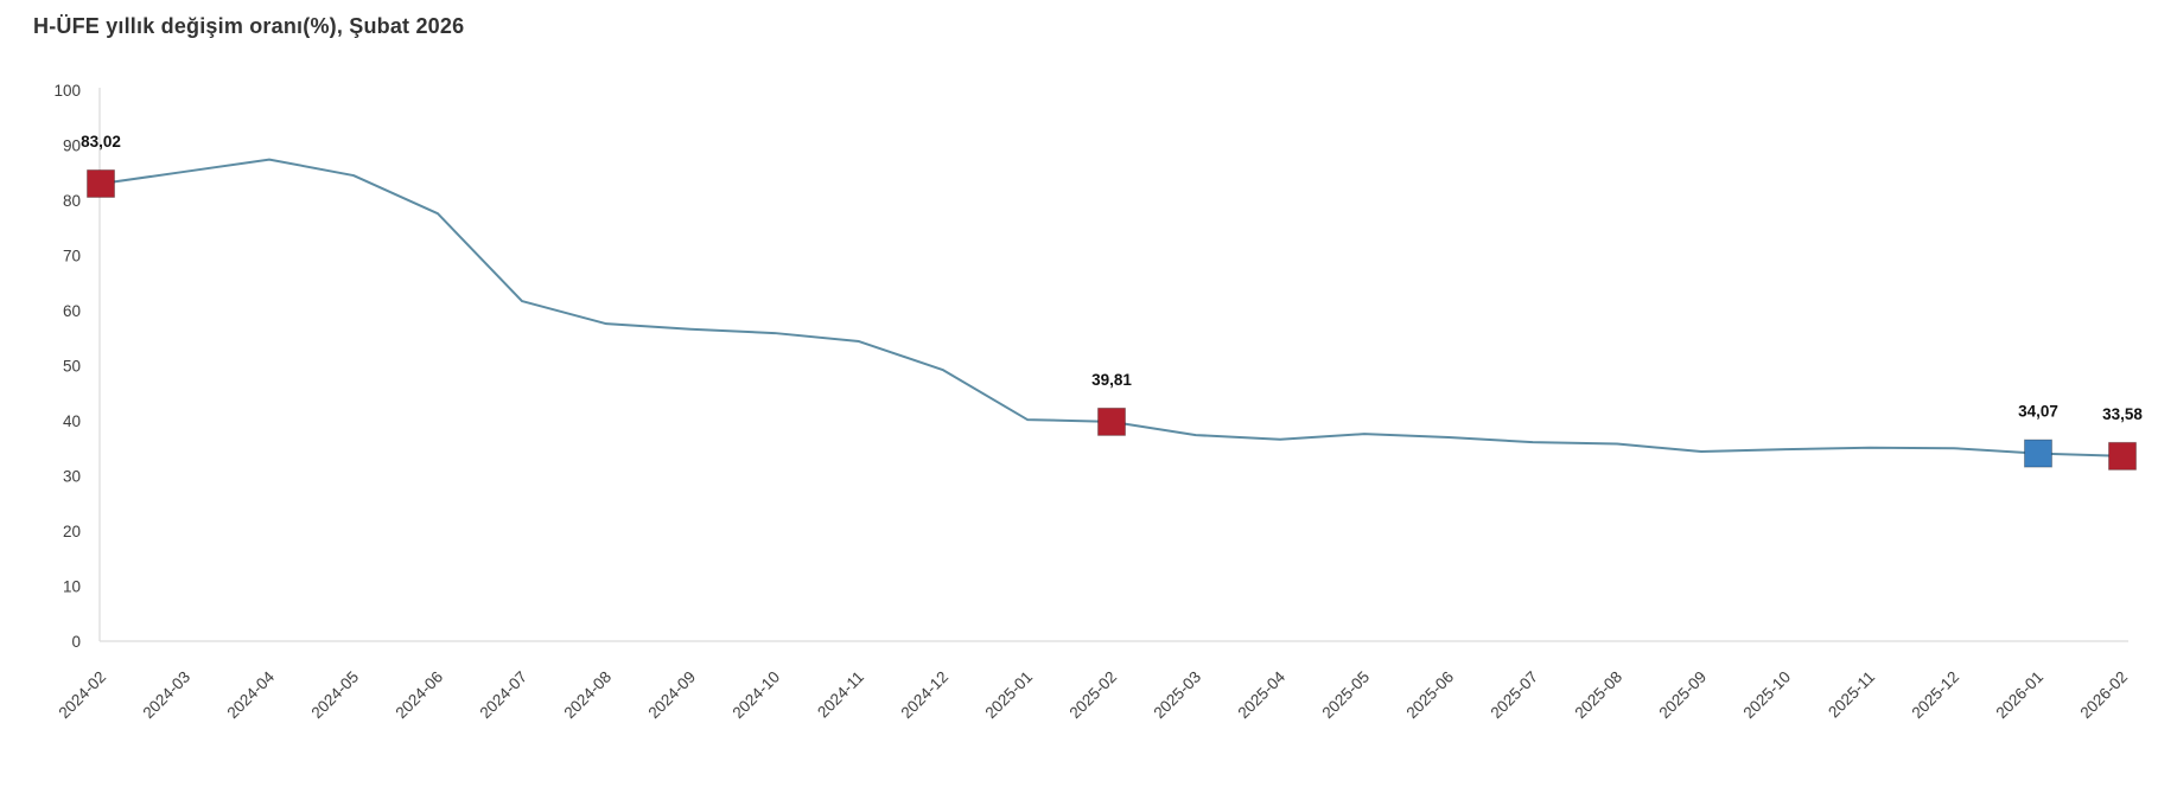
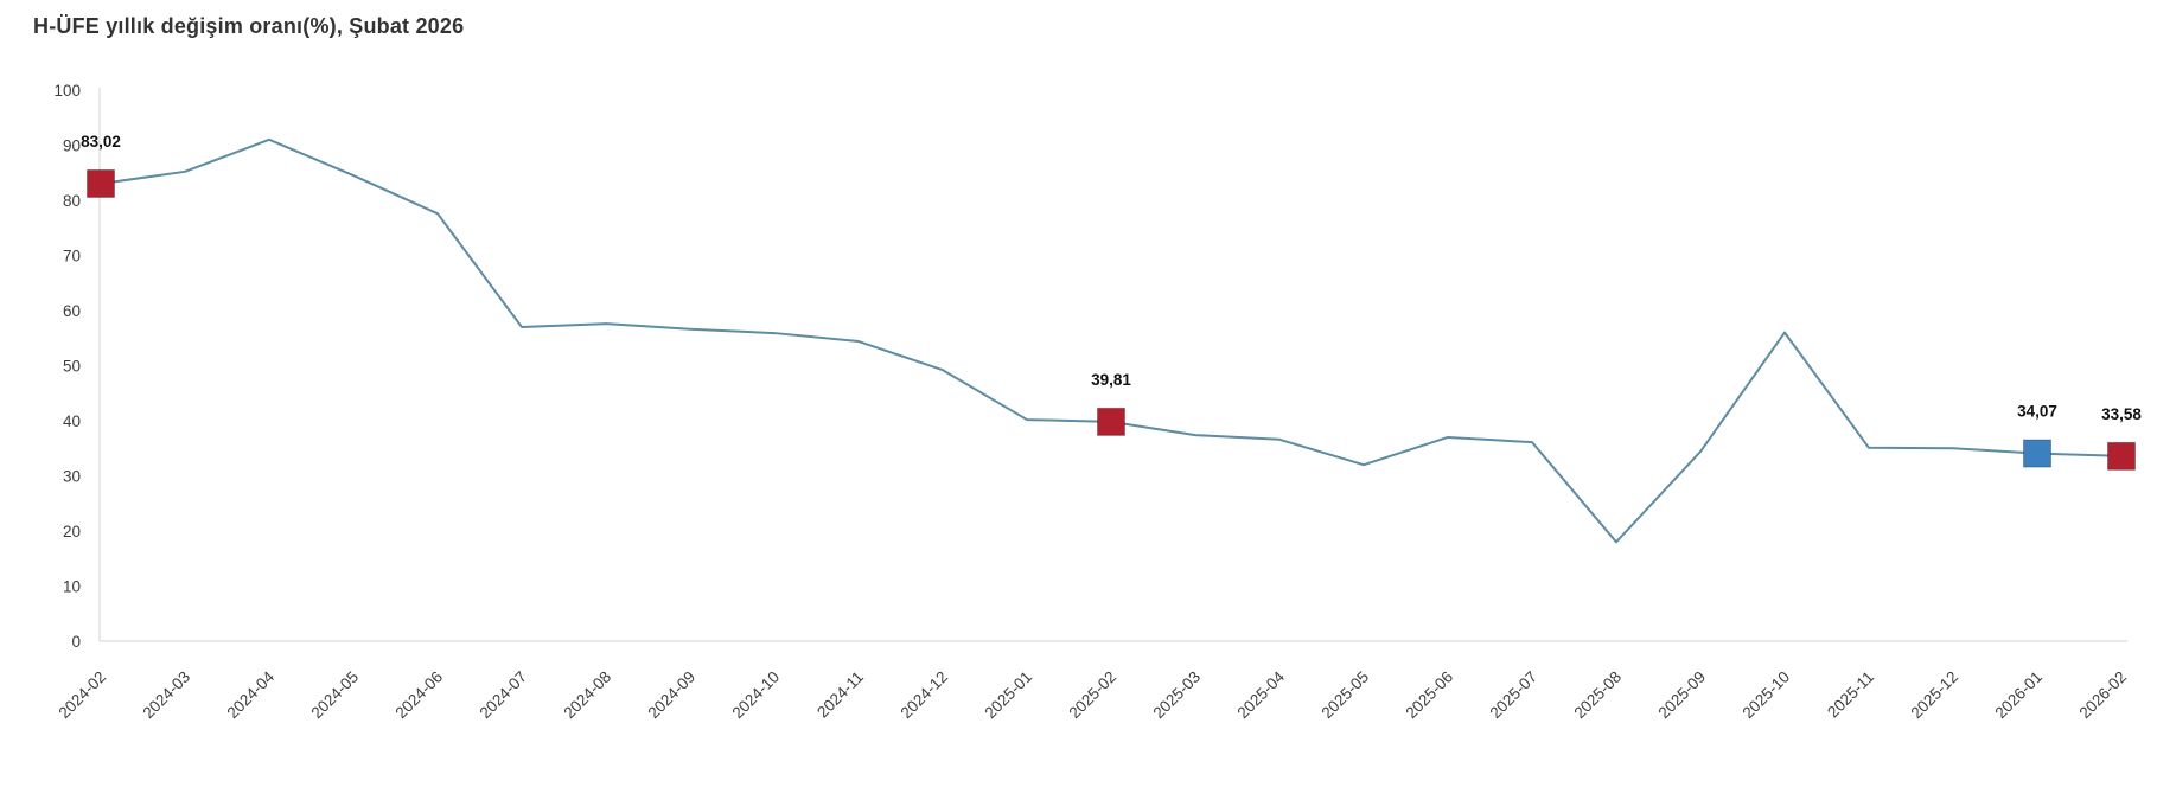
2024-04: 87 -> 91
2024-07: 62 -> 57
2025-05: 38 -> 32
2025-08: 36 -> 18
2025-10: 35 -> 56
